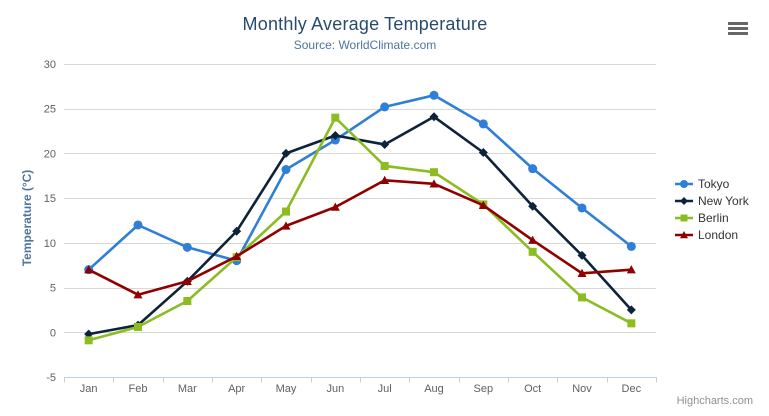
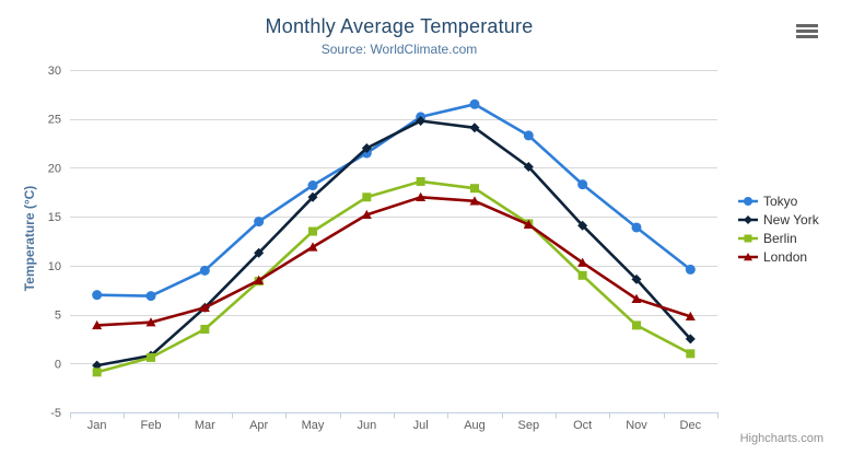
London/Jan: 7 -> 4
Tokyo/Feb: 12 -> 7
Tokyo/Apr: 8 -> 14
New York/May: 20 -> 17
Berlin/Jun: 24 -> 17
London/Jun: 14 -> 15
New York/Jul: 21 -> 25
London/Dec: 7 -> 5
